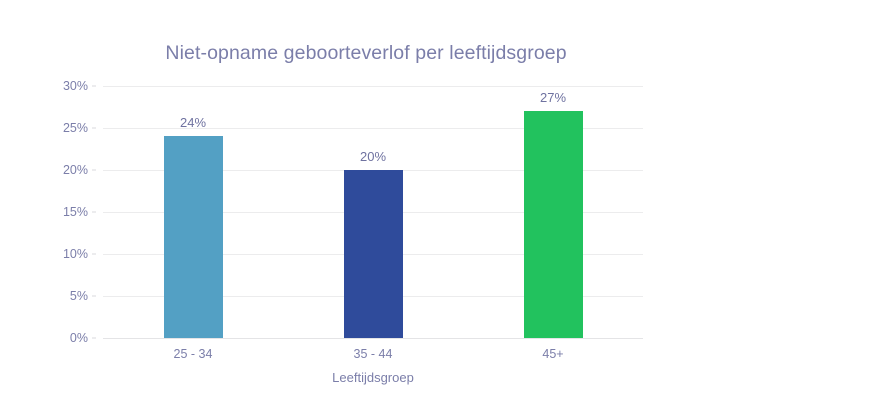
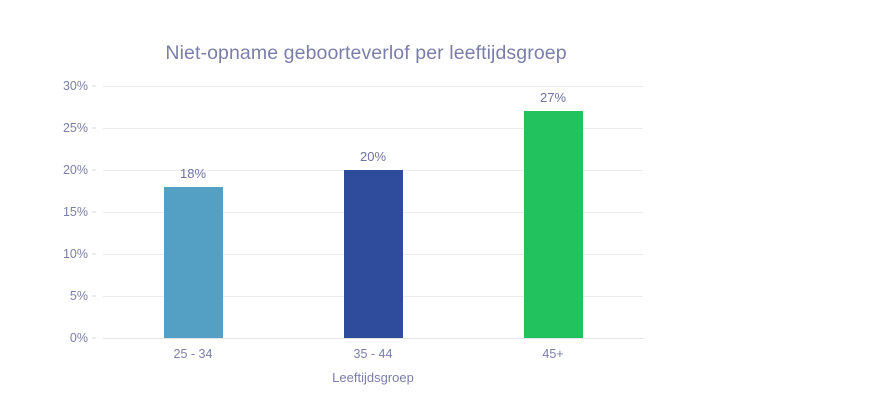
25 - 34: 24% -> 18%
